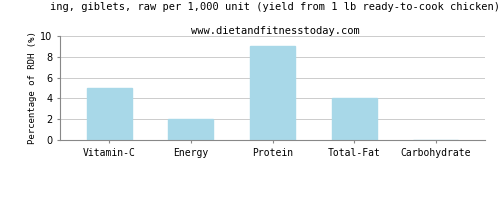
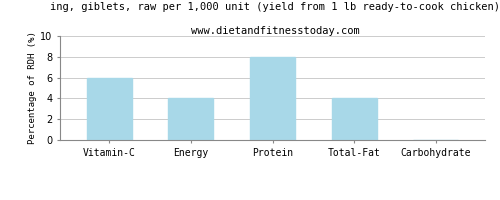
Vitamin-C: 5 -> 6
Energy: 2 -> 4
Protein: 9 -> 8
